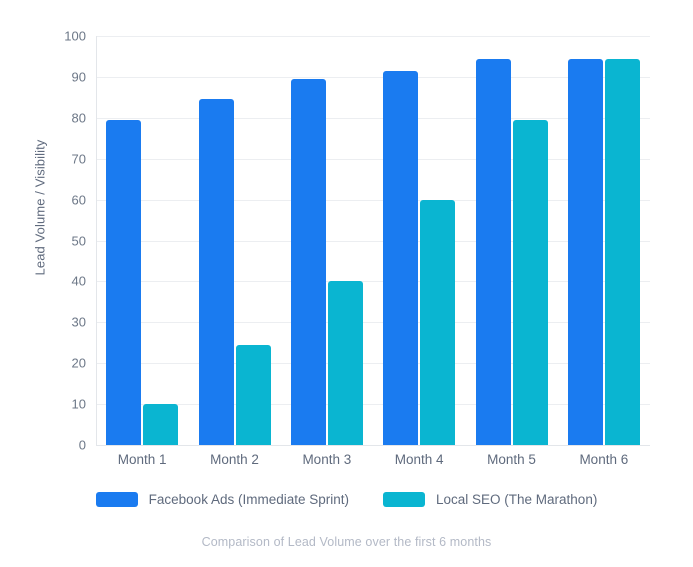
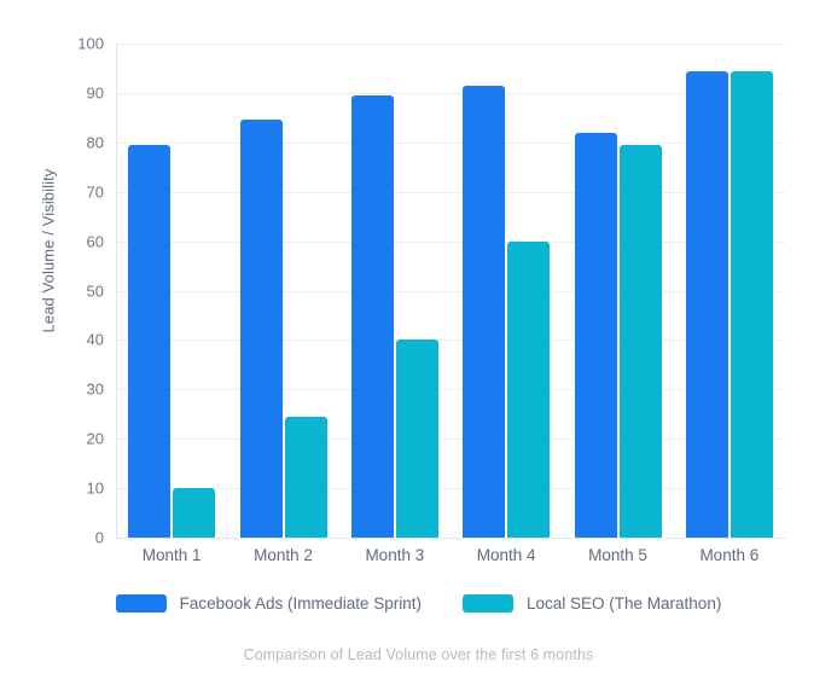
Facebook Ads (Immediate Sprint)/Month 5: 94 -> 82
